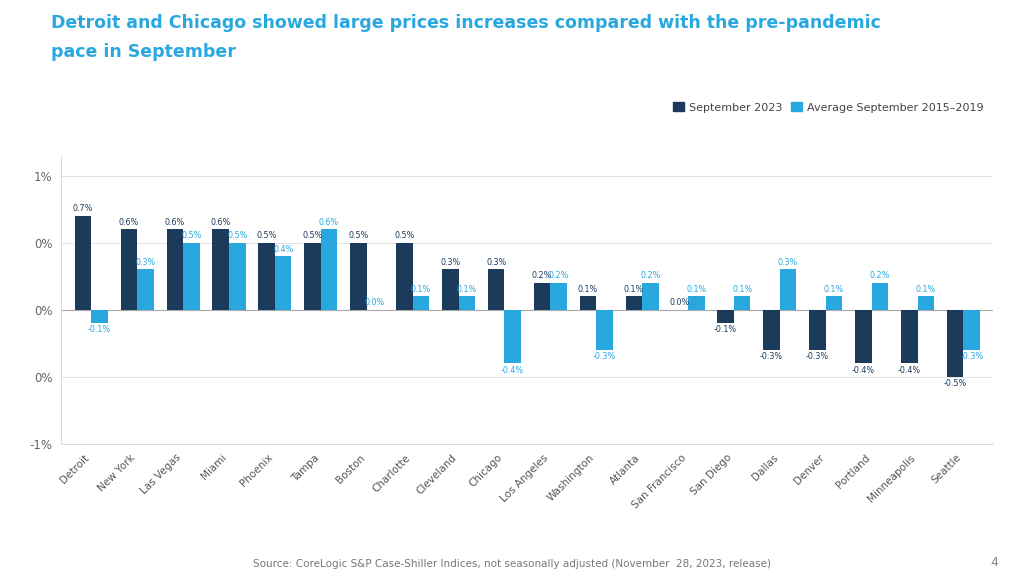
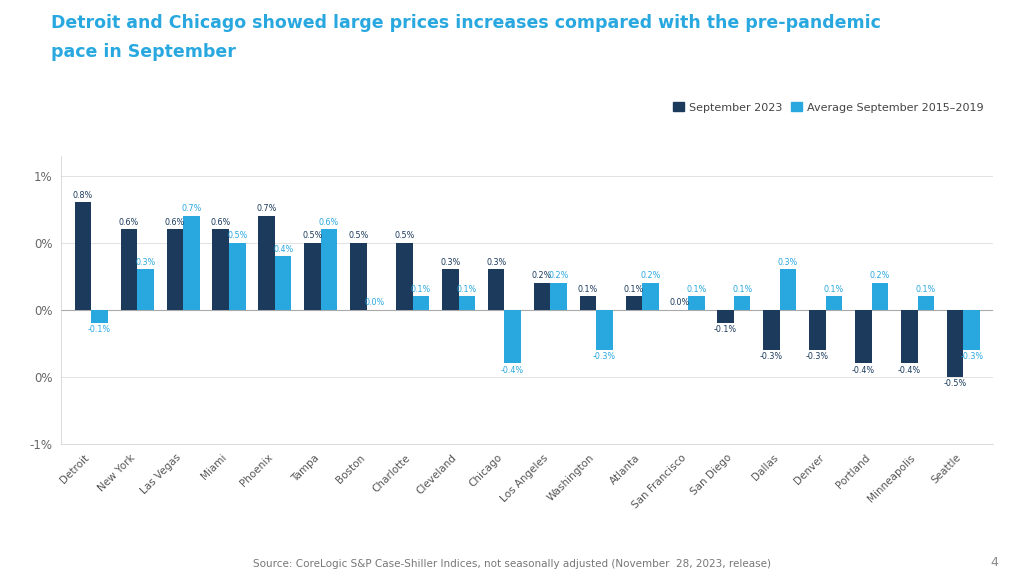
September 2023/Detroit: 0.7% -> 0.8%
Average September 2015–2019/Las Vegas: 0.5% -> 0.7%
September 2023/Phoenix: 0.5% -> 0.7%
